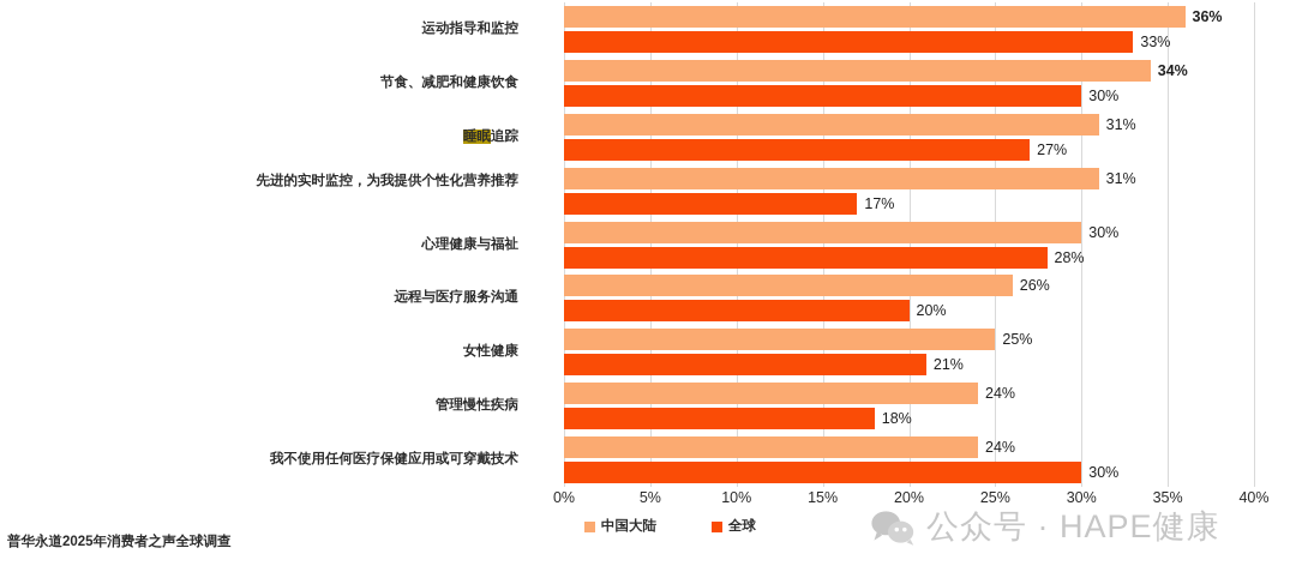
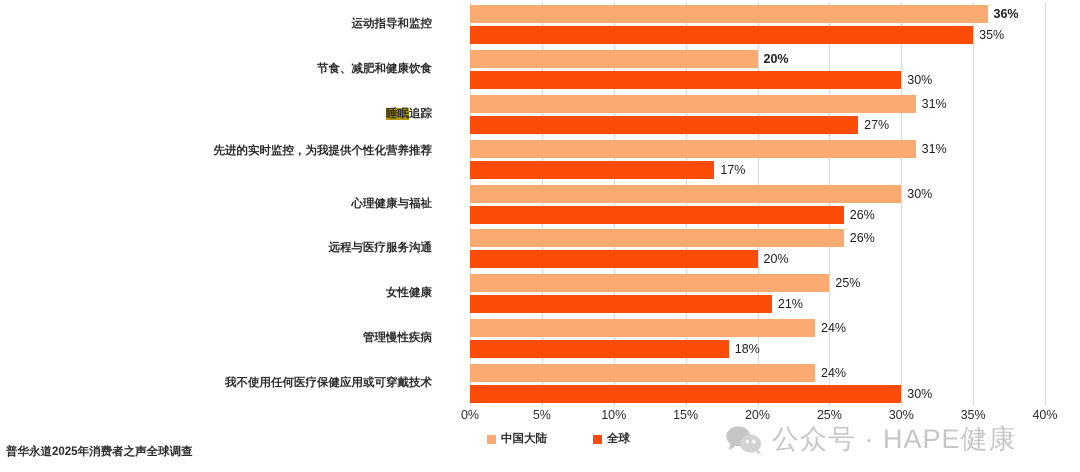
全球/运动指导和监控: 33% -> 35%
中国大陆/节食、减肥和健康饮食: 34% -> 20%
全球/心理健康与福祉: 28% -> 26%
